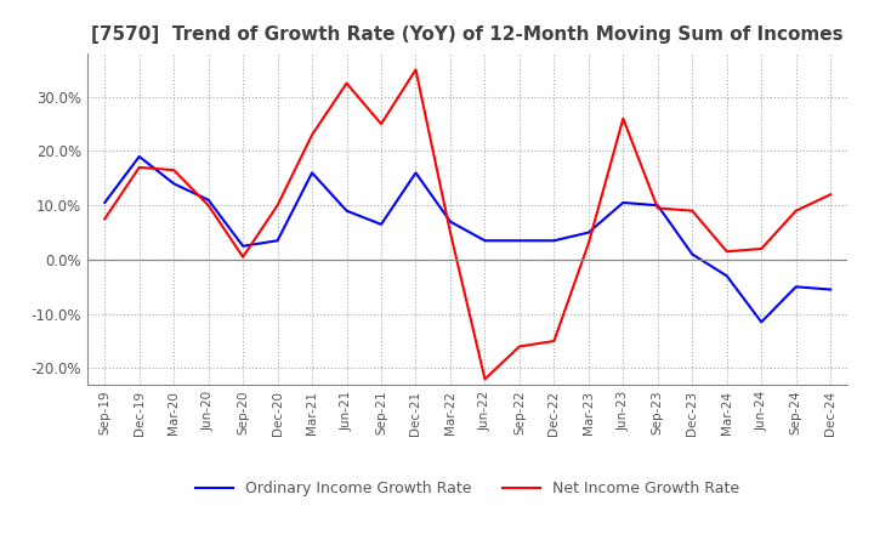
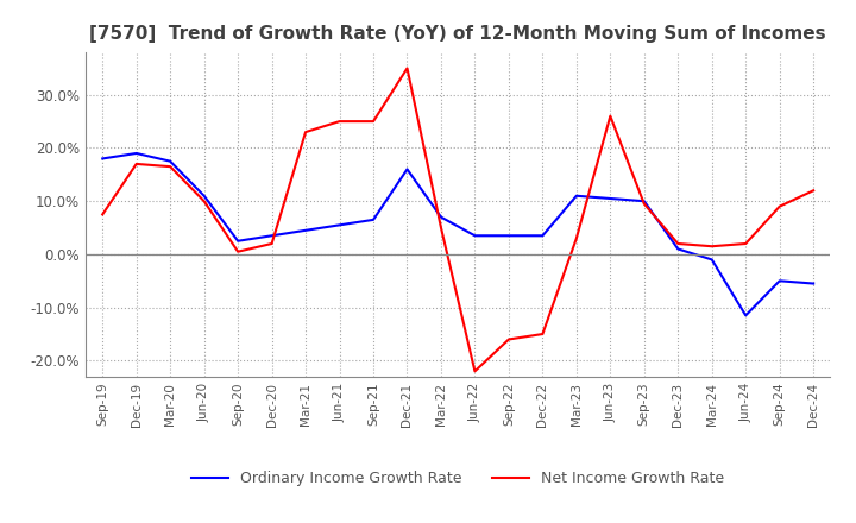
Ordinary Income Growth Rate/Sep-19: 10.5% -> 18.0%
Ordinary Income Growth Rate/Mar-20: 14.0% -> 17.5%
Net Income Growth Rate/Dec-20: 10.0% -> 2.0%
Ordinary Income Growth Rate/Mar-21: 16.0% -> 4.5%
Ordinary Income Growth Rate/Jun-21: 9.0% -> 5.5%
Net Income Growth Rate/Jun-21: 32.5% -> 25.0%
Ordinary Income Growth Rate/Mar-23: 5.0% -> 11.0%
Net Income Growth Rate/Dec-23: 9.0% -> 2.0%
Ordinary Income Growth Rate/Mar-24: -3.0% -> -1.0%
